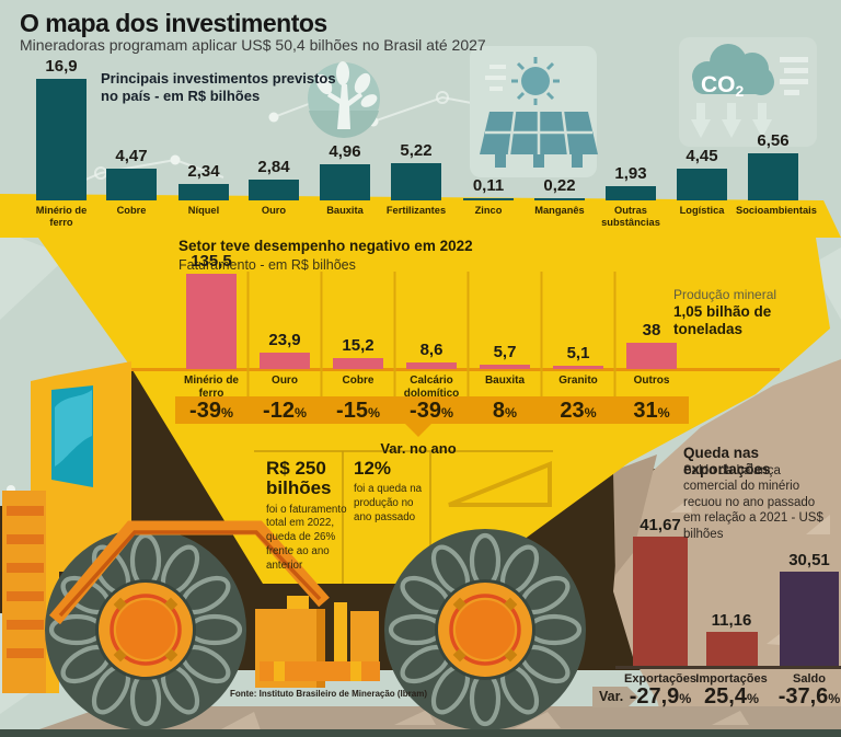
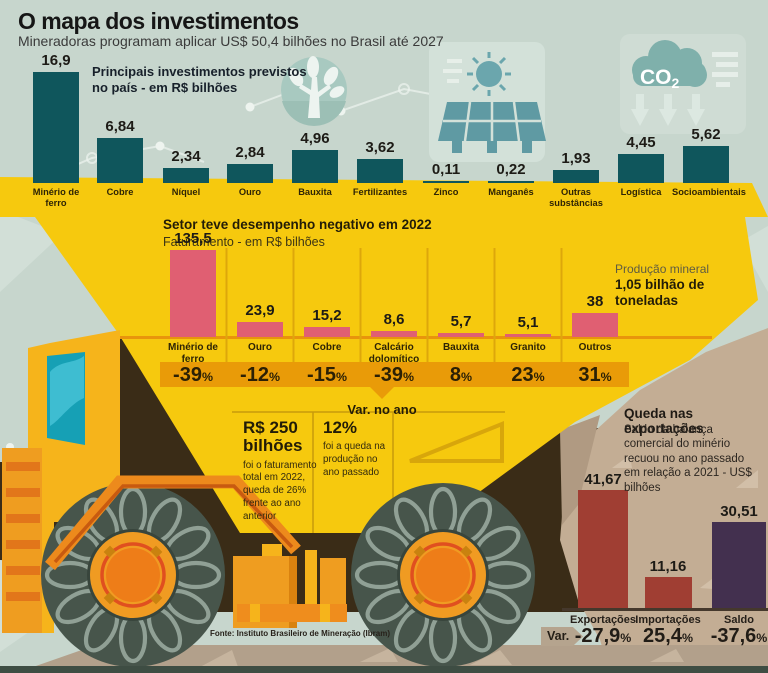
Principais investimentos previstos no país - em R$ bilhões/Cobre: 4,47 -> 6,84
Principais investimentos previstos no país - em R$ bilhões/Fertilizantes: 5,22 -> 3,62
Principais investimentos previstos no país - em R$ bilhões/Socioambientais: 6,56 -> 5,62
